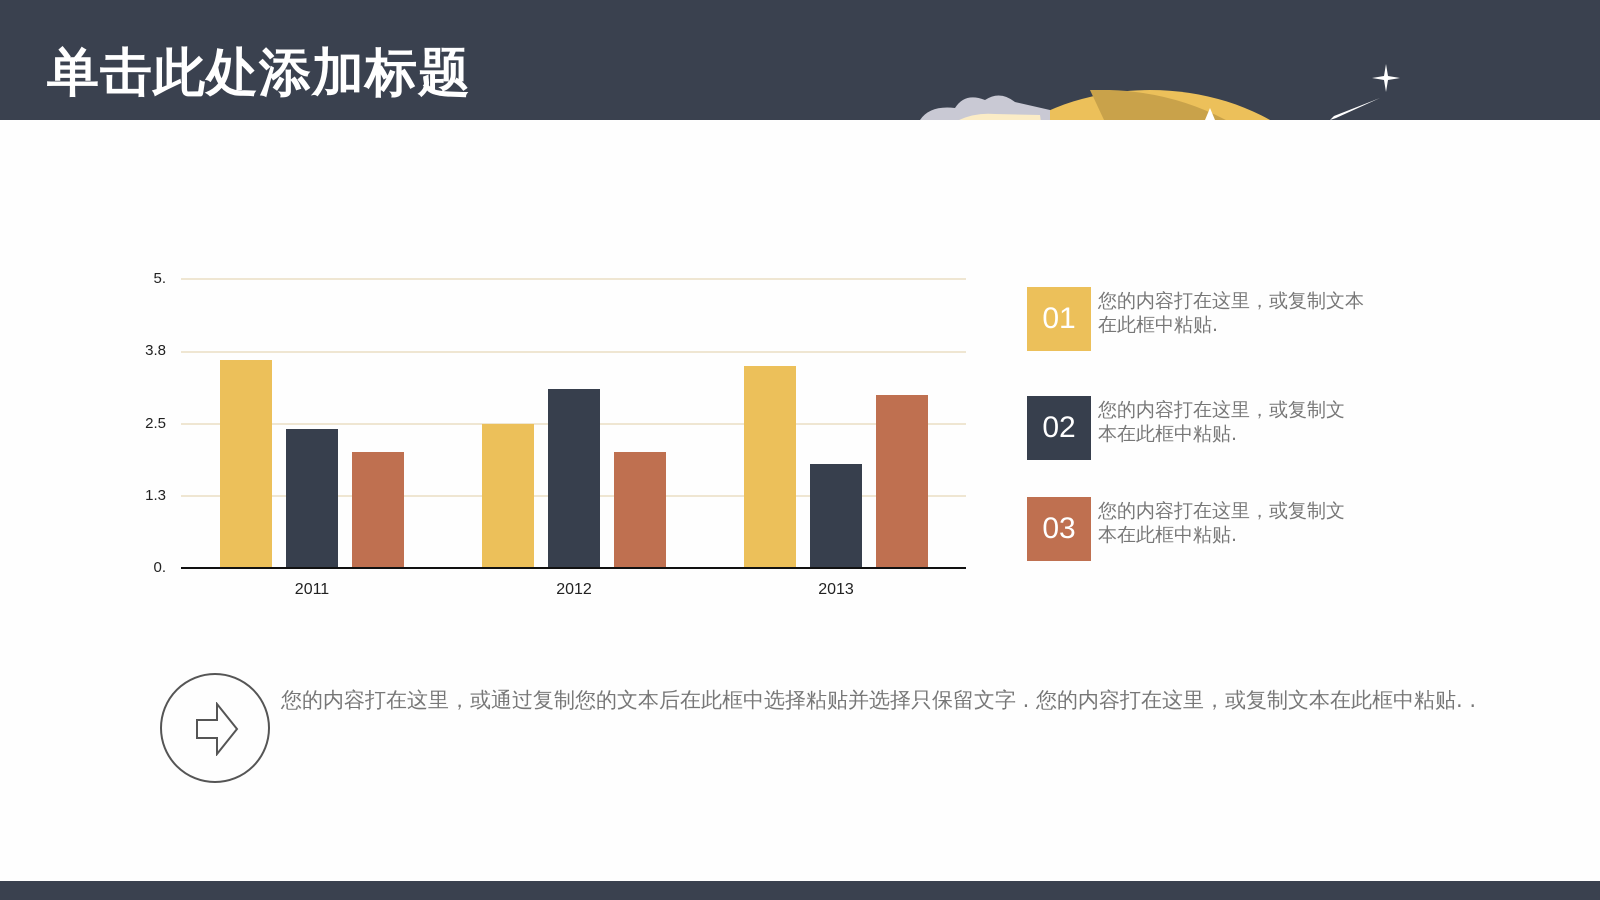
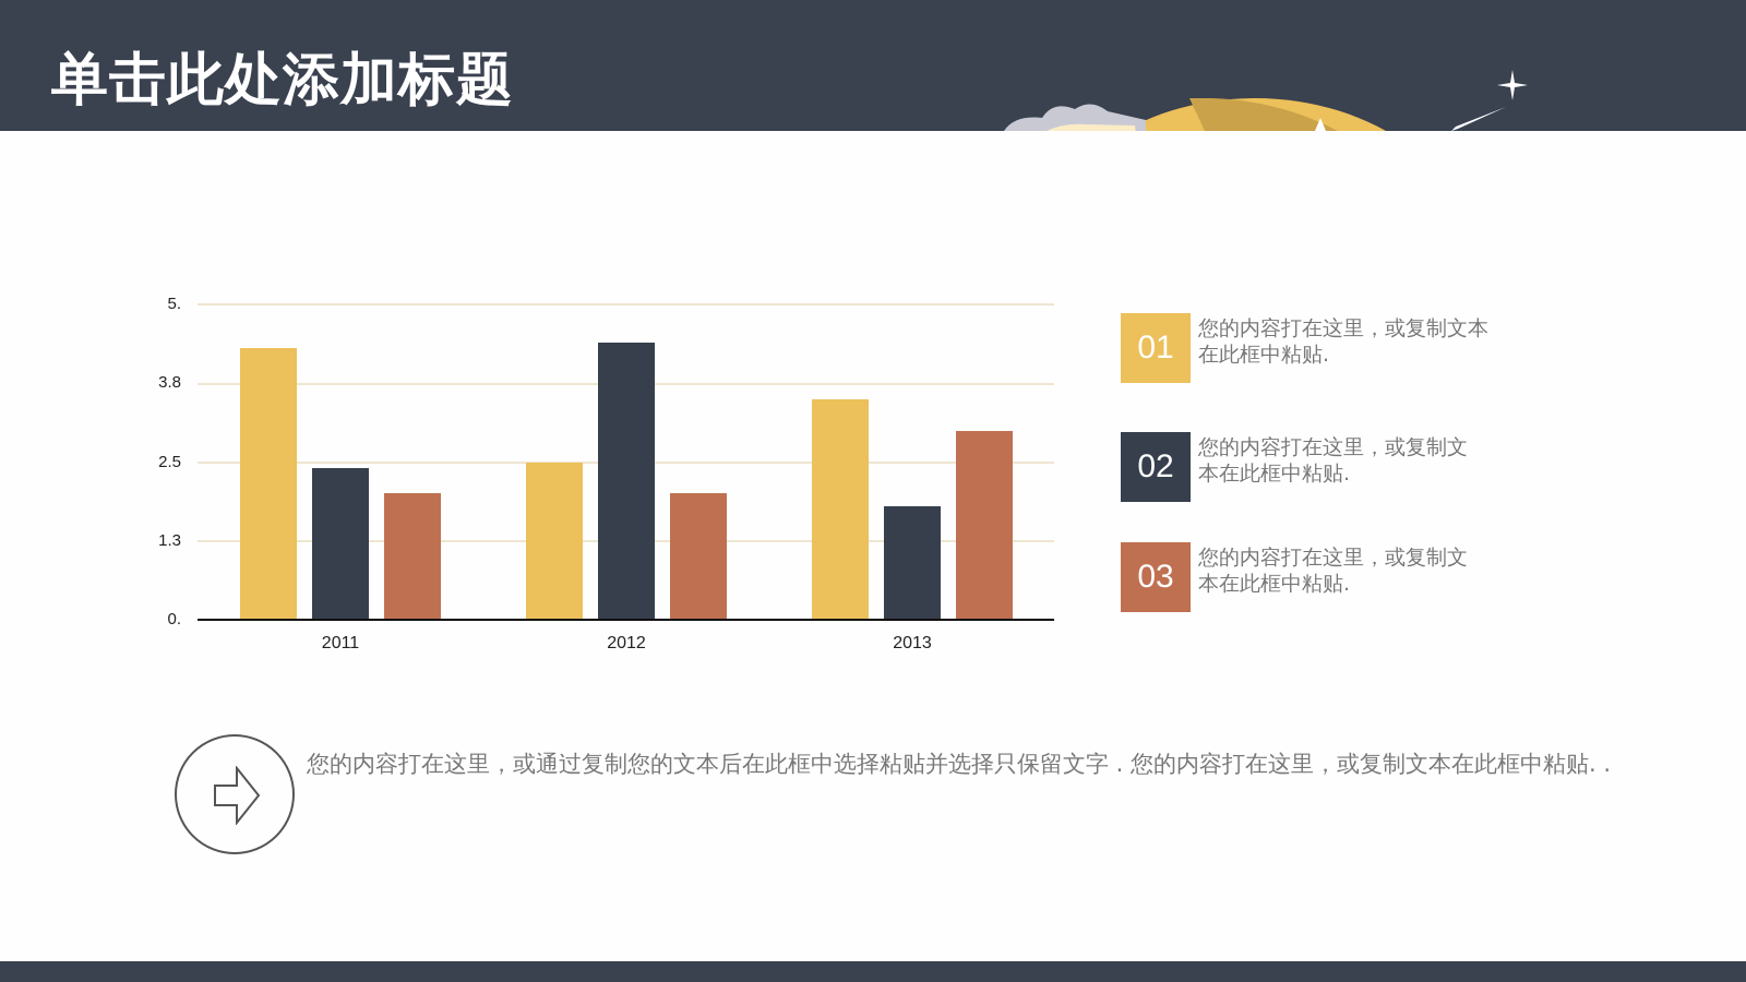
01/2011: 3.6 -> 4.3
02/2012: 3.1 -> 4.4
